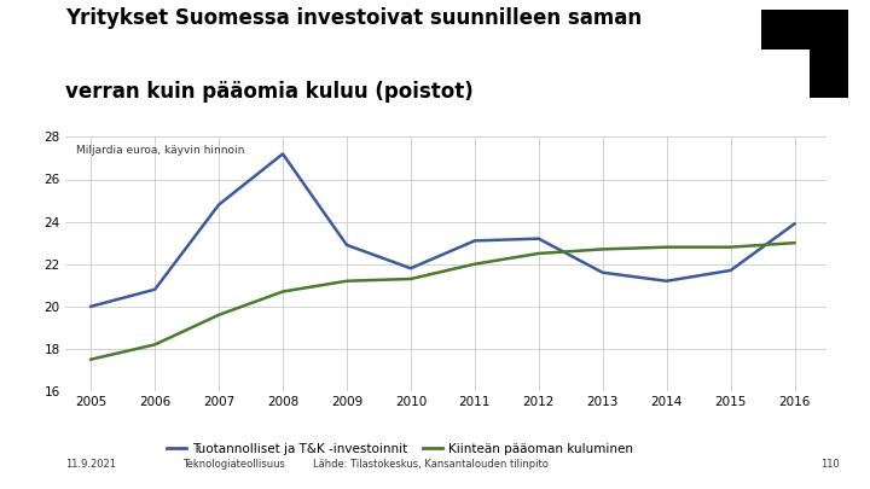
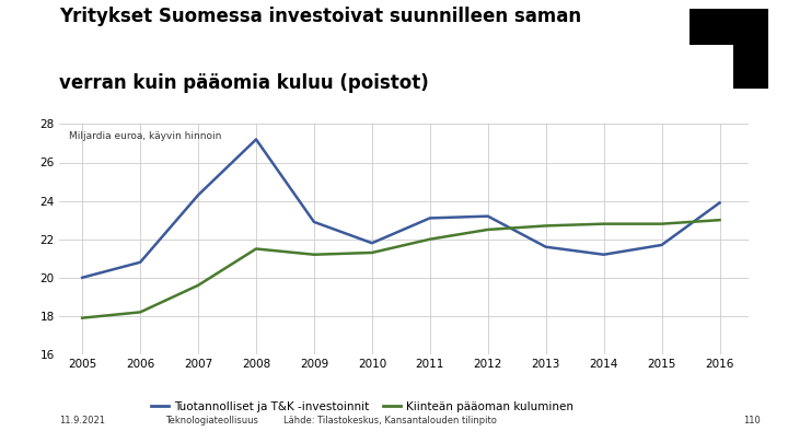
Kiinteän pääoman kuluminen/2005: 17.5 -> 17.9
Tuotannolliset ja T&K -investoinnit/2007: 24.8 -> 24.3
Kiinteän pääoman kuluminen/2008: 20.7 -> 21.5
